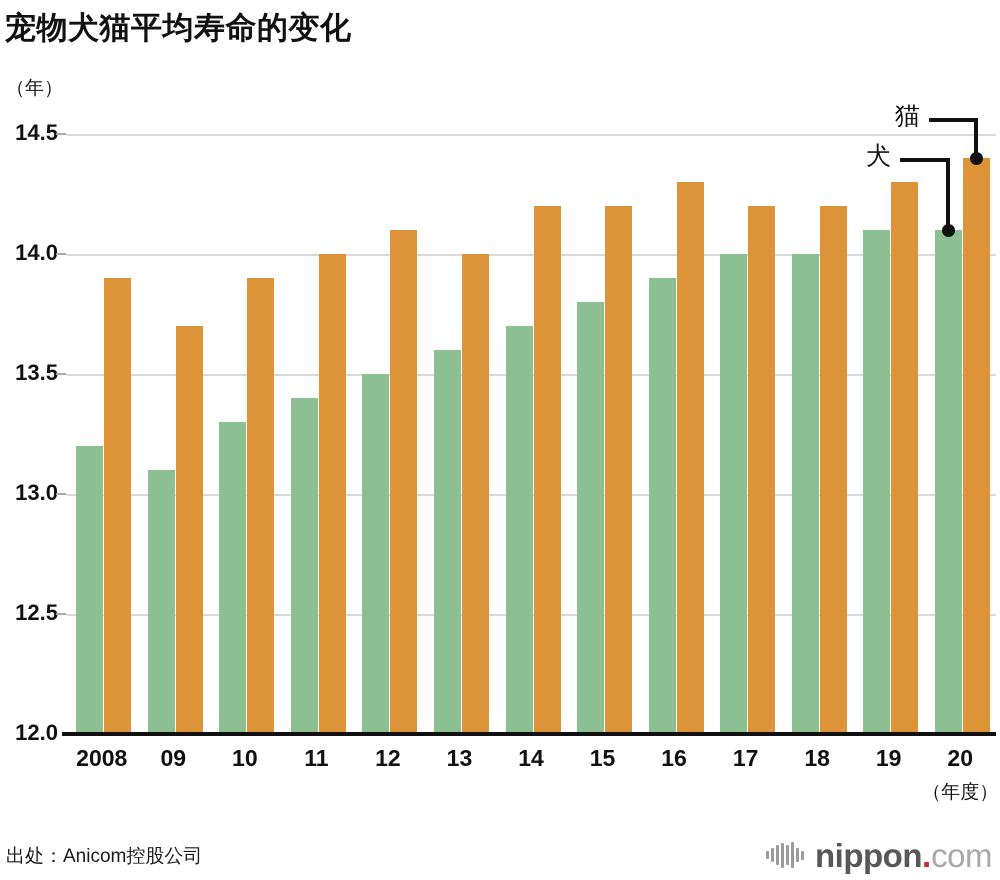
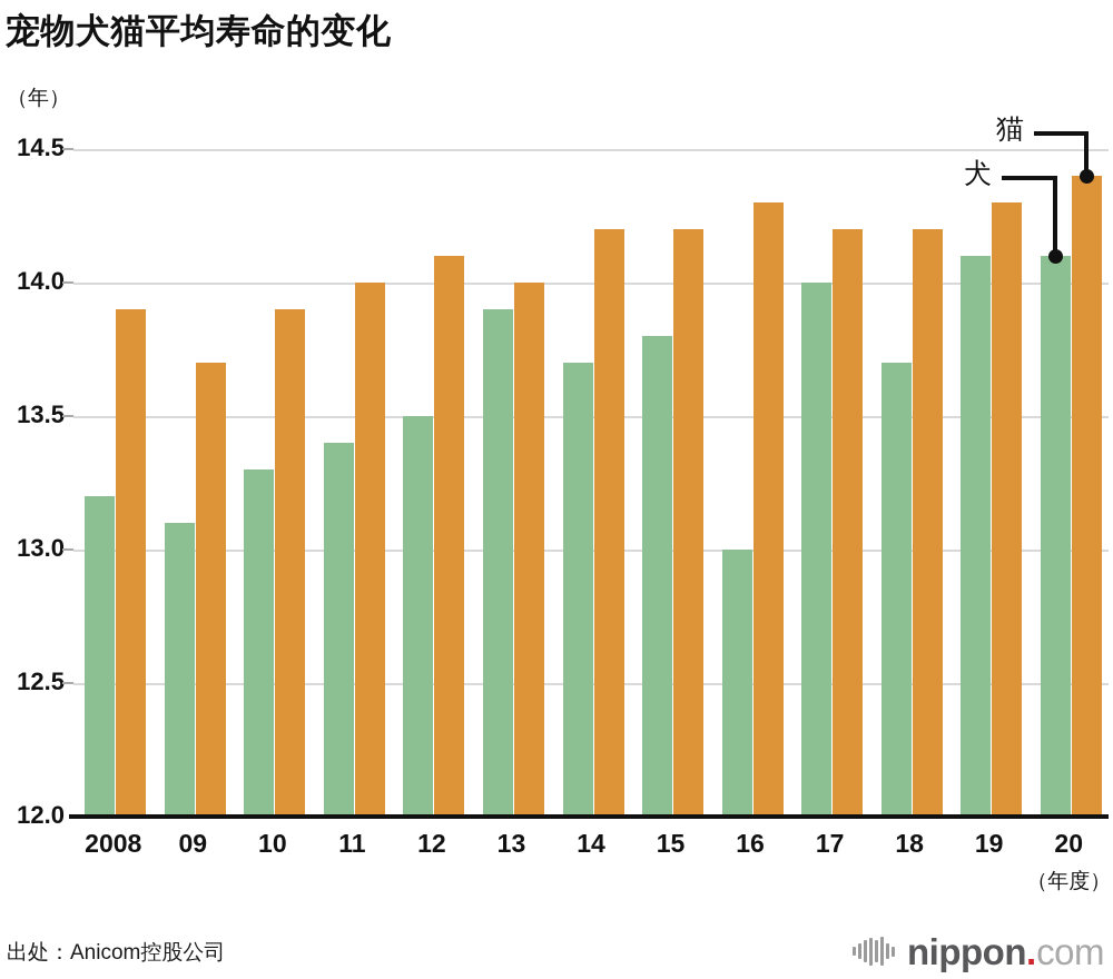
犬/13: 13.6 -> 13.9
犬/16: 13.9 -> 13.0
犬/18: 14.0 -> 13.7
